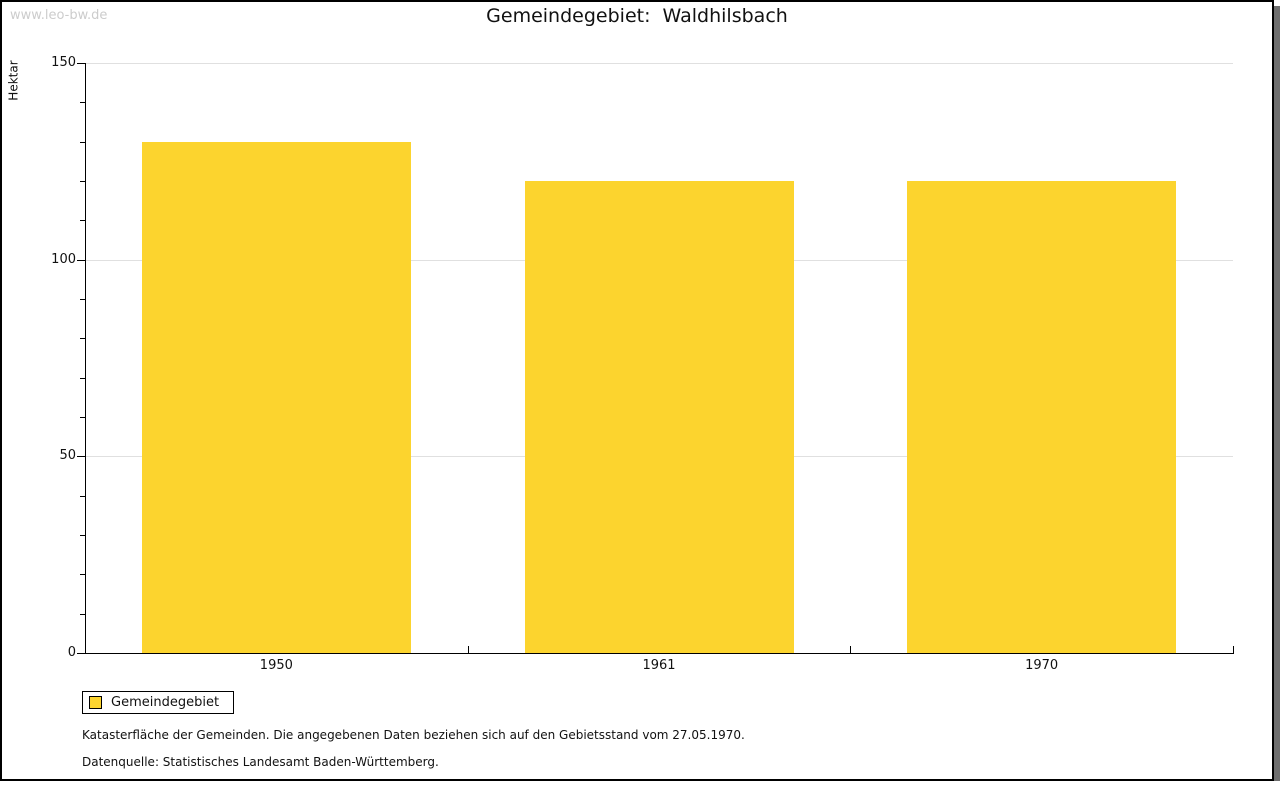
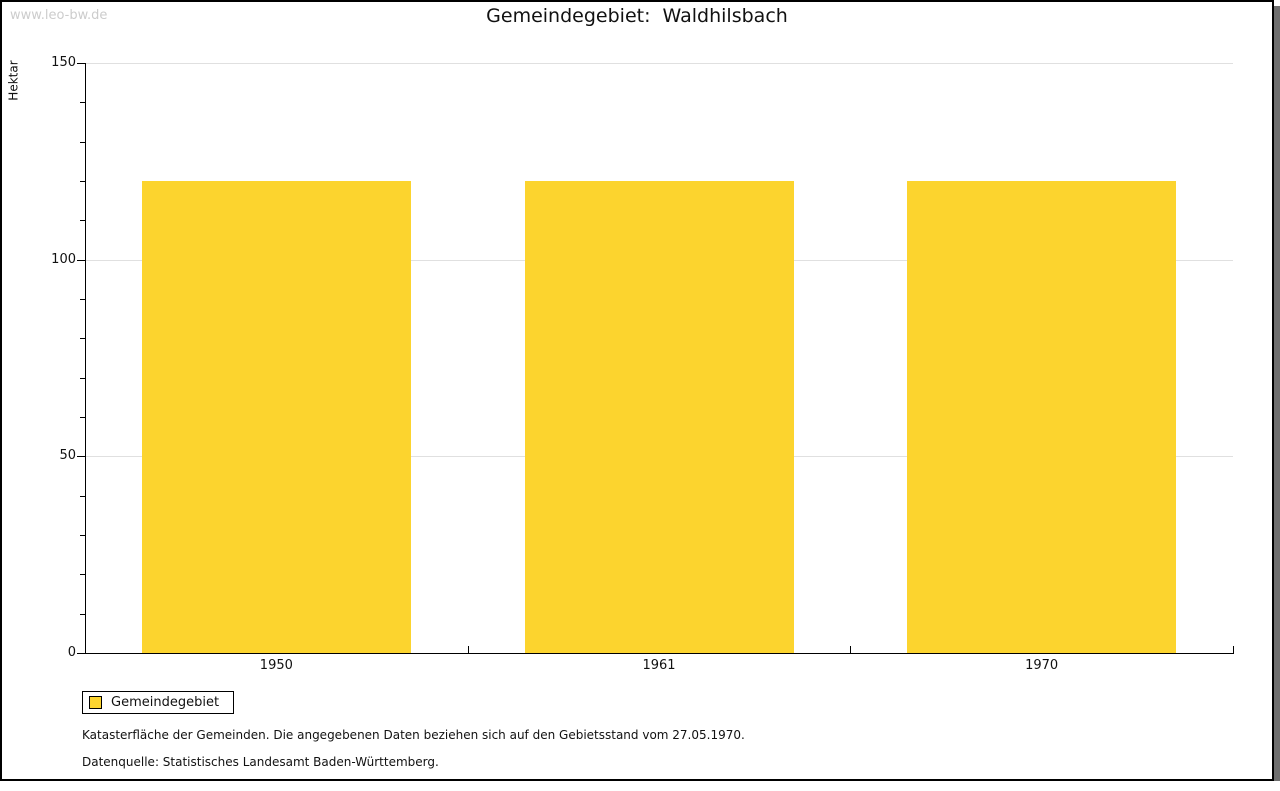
1950: 130 -> 120
